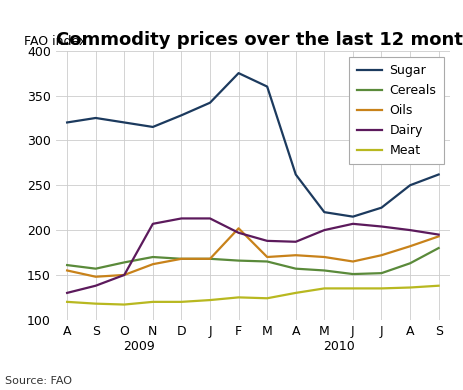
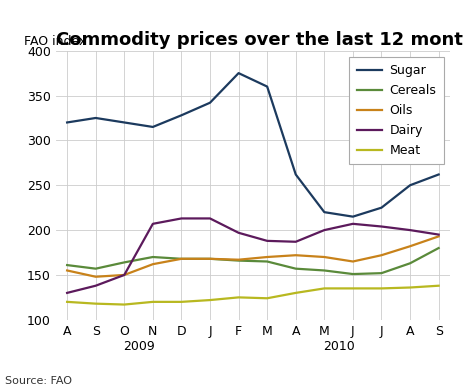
Oils/F: 202 -> 167
